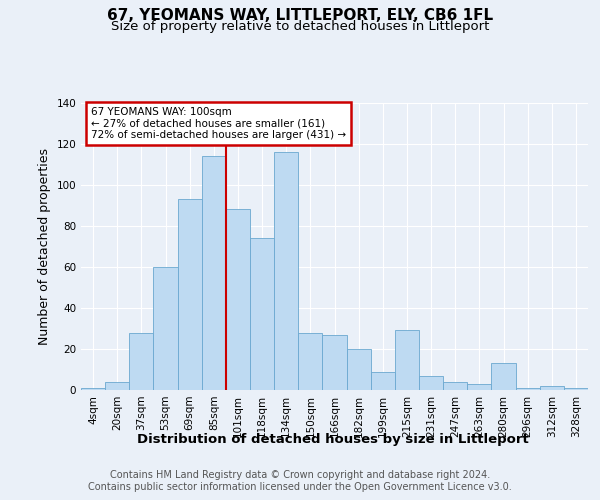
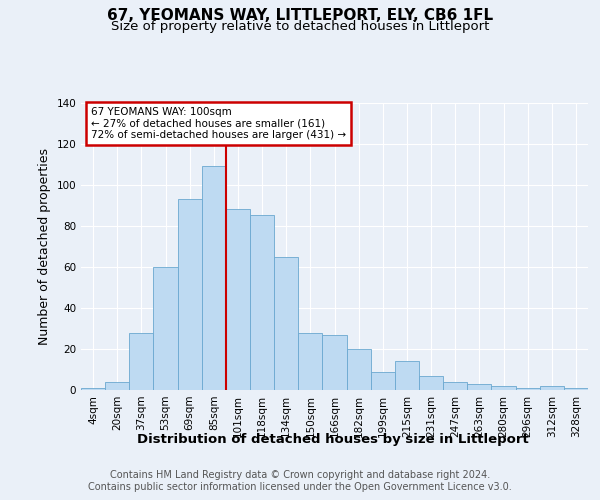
85sqm: 114 -> 109
118sqm: 74 -> 85
134sqm: 116 -> 65
215sqm: 29 -> 14
280sqm: 13 -> 2
